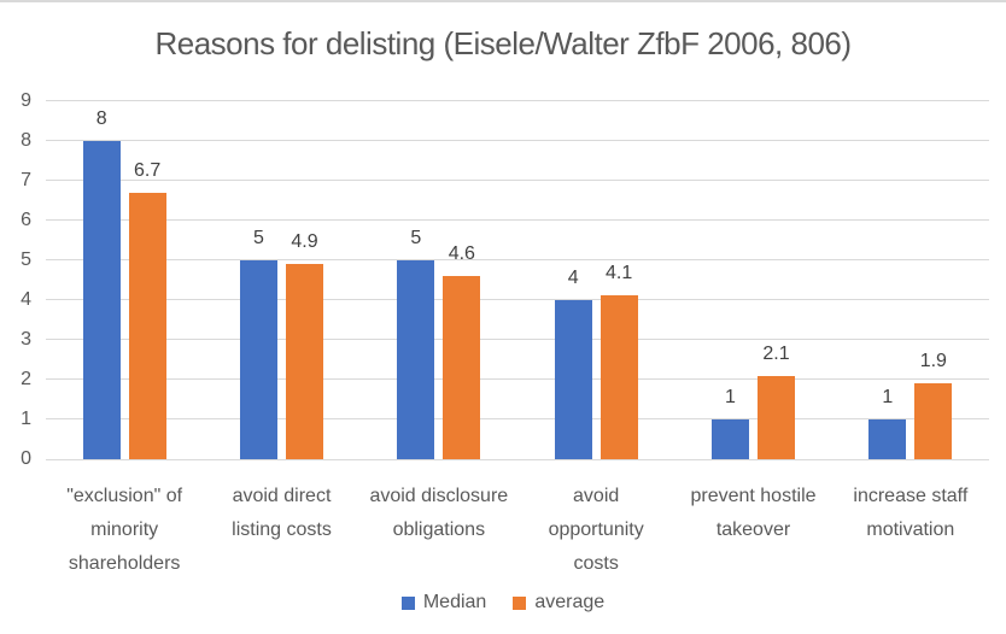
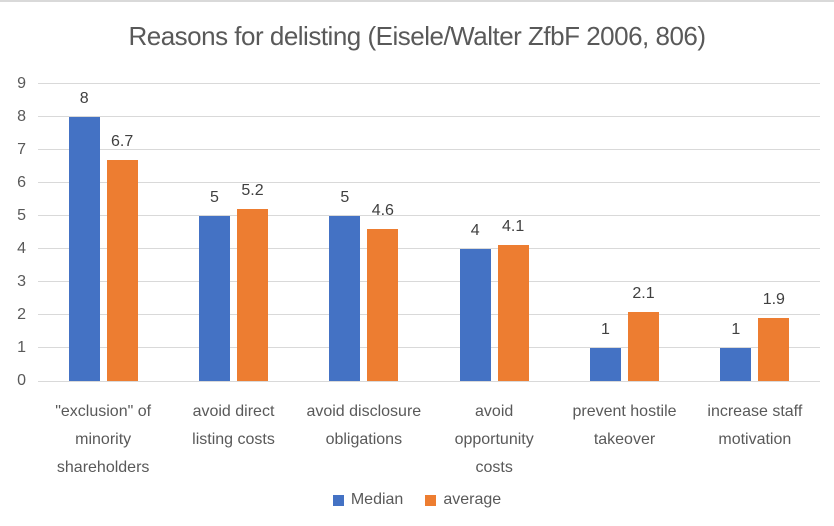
average/avoid direct listing costs: 4.9 -> 5.2
